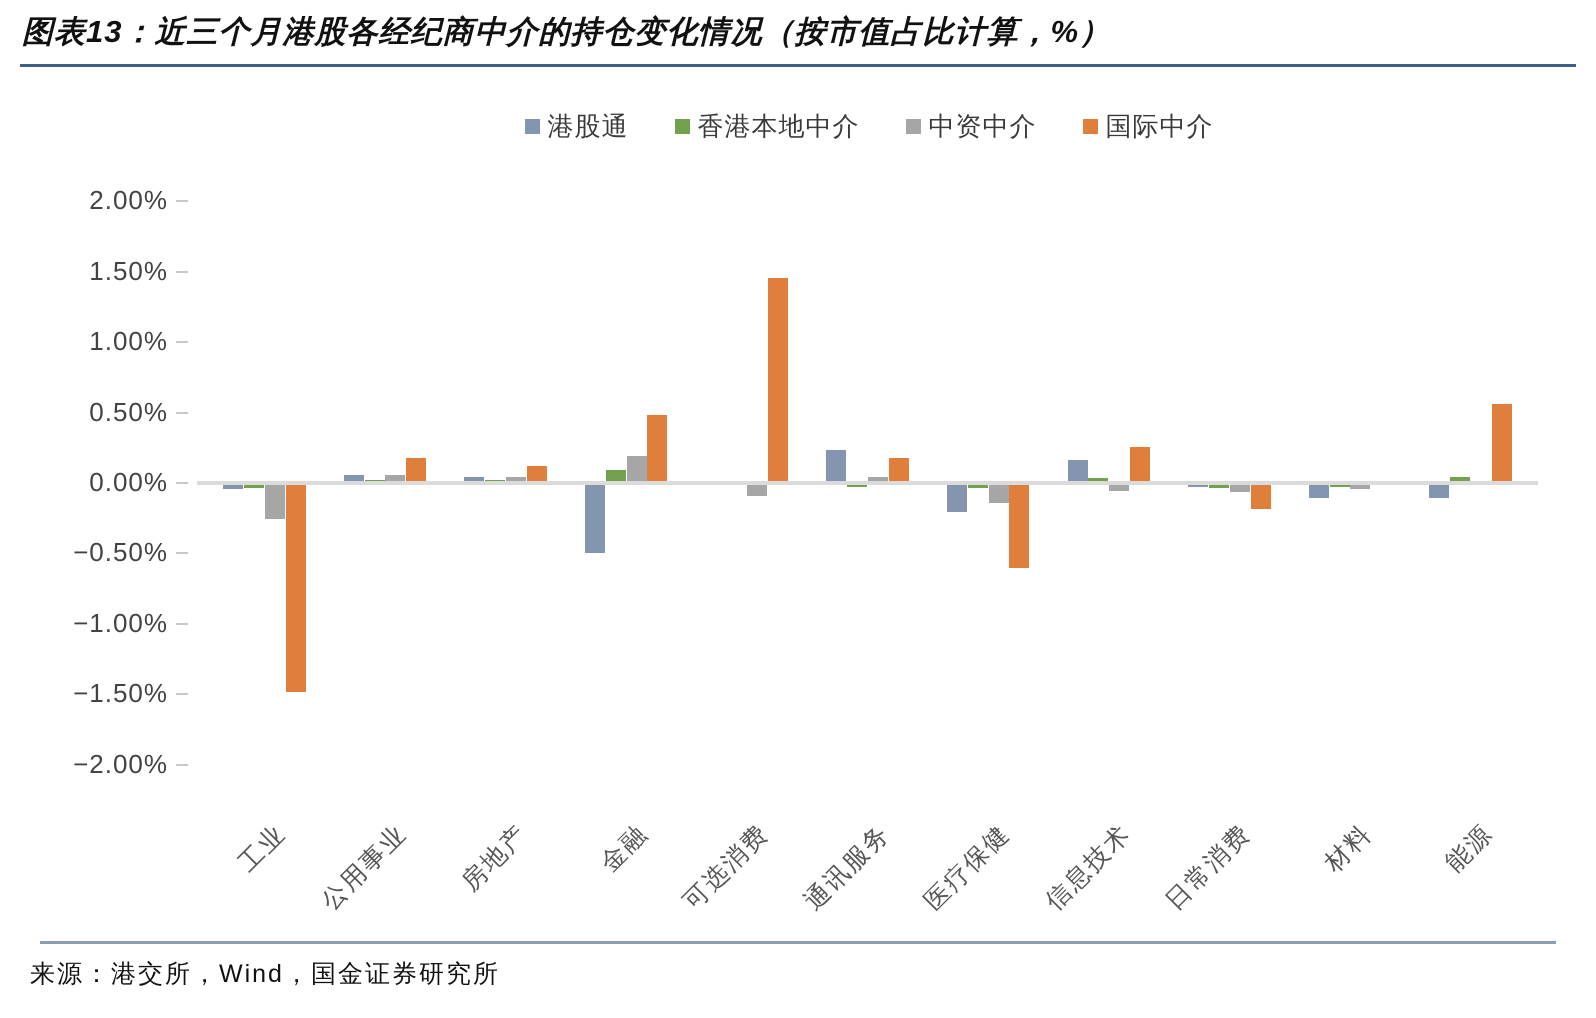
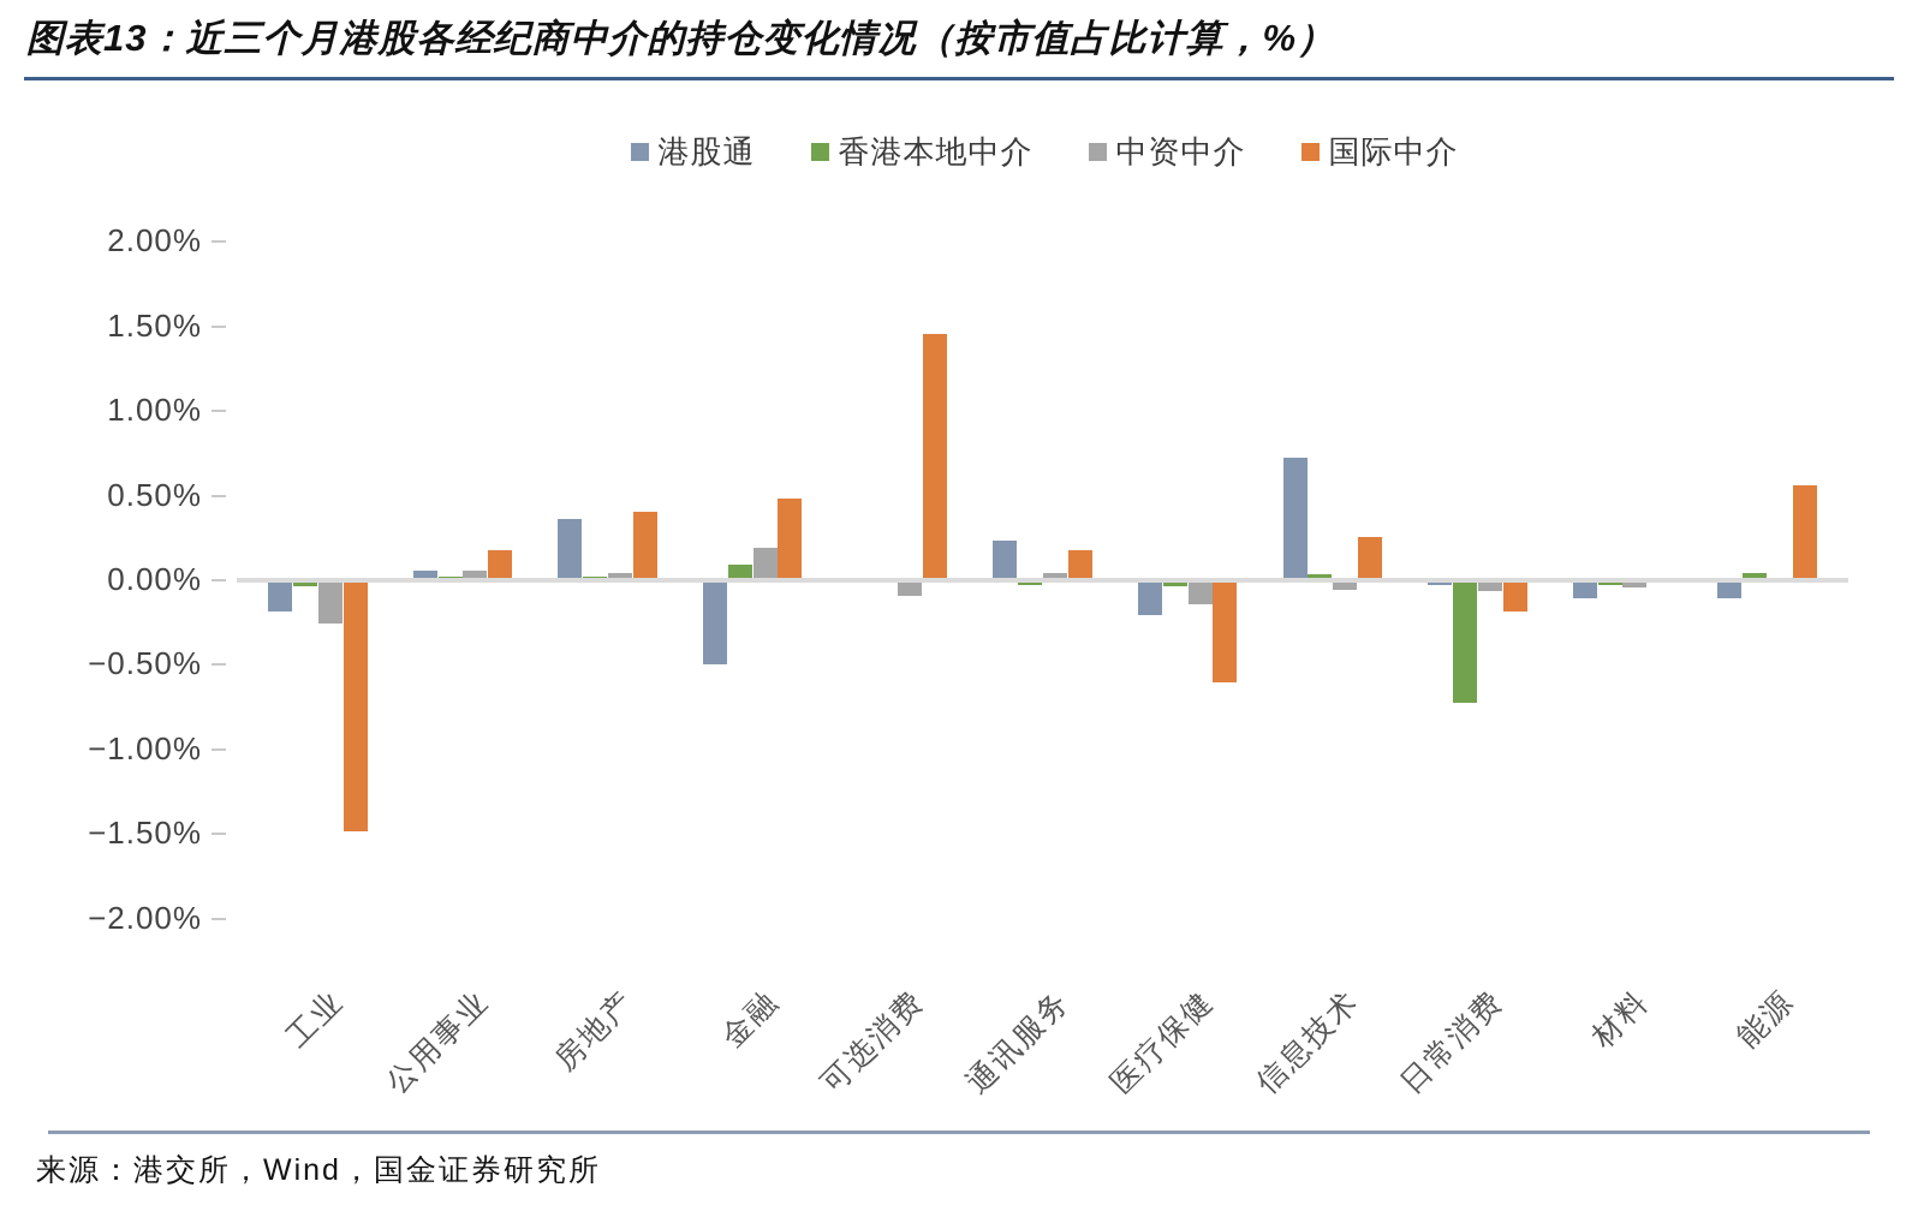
港股通/工业: -0.03% -> -0.17%
港股通/房地产: 0.03% -> 0.35%
国际中介/房地产: 0.11% -> 0.39%
港股通/信息技术: 0.15% -> 0.71%
香港本地中介/日常消费: -0.02% -> -0.71%
